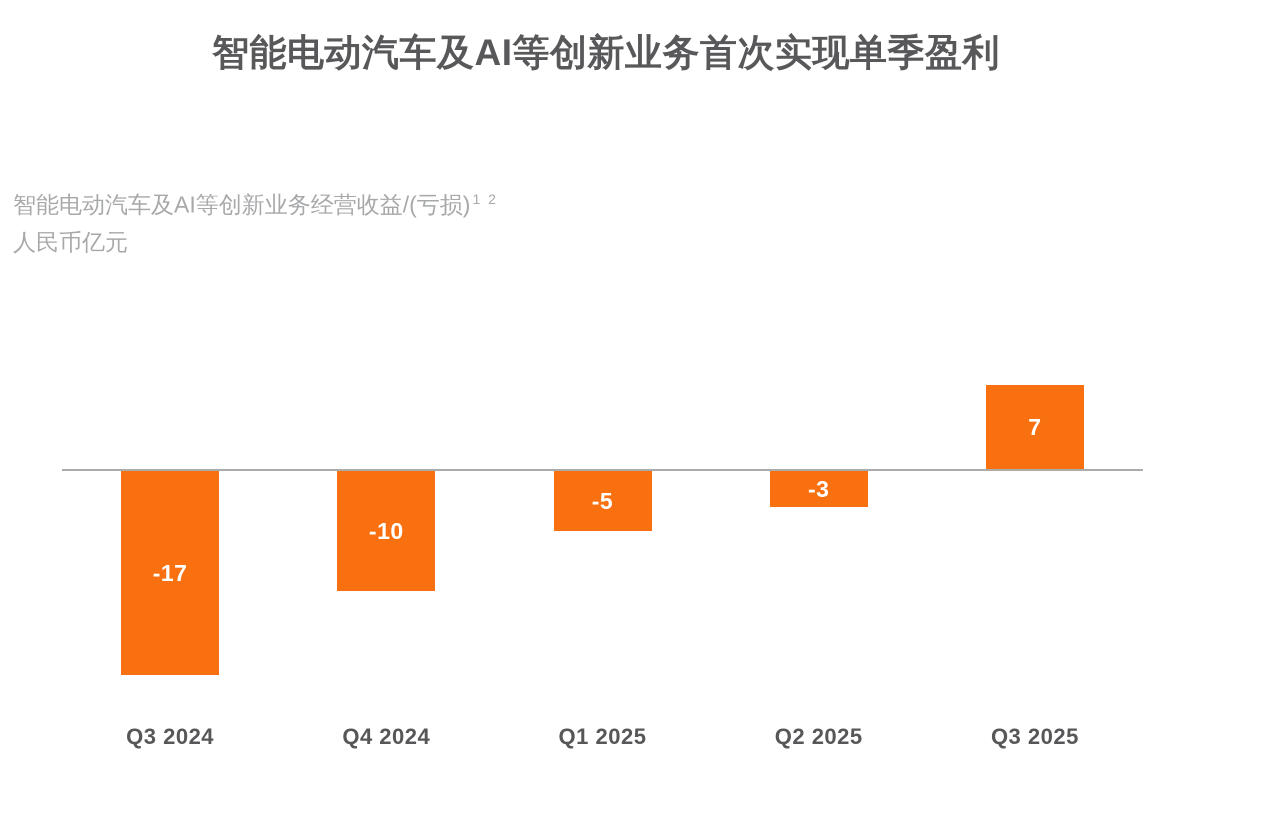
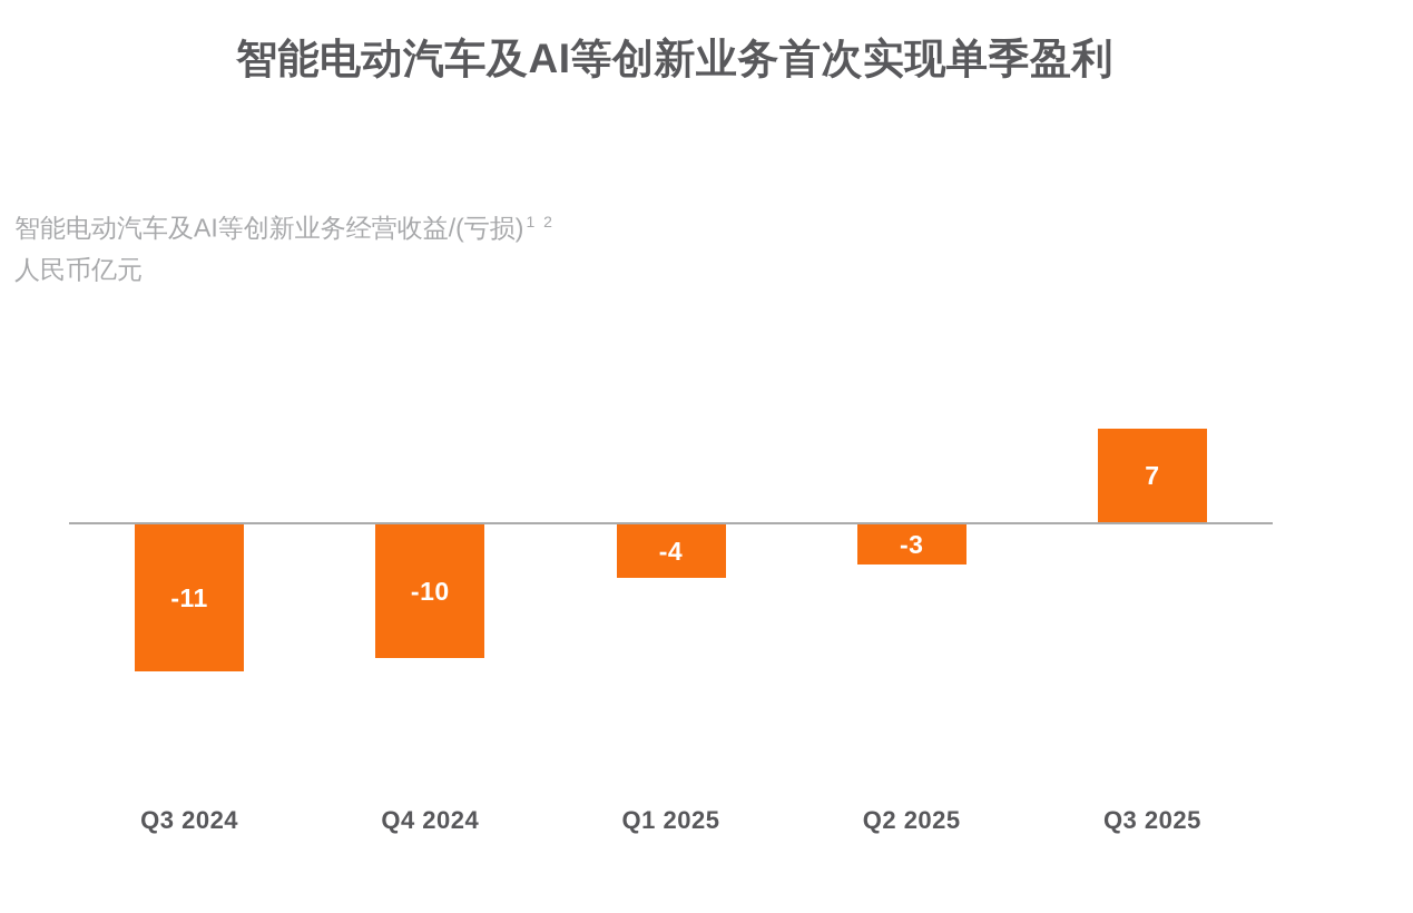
Q3 2024: -17 -> -11
Q1 2025: -5 -> -4
